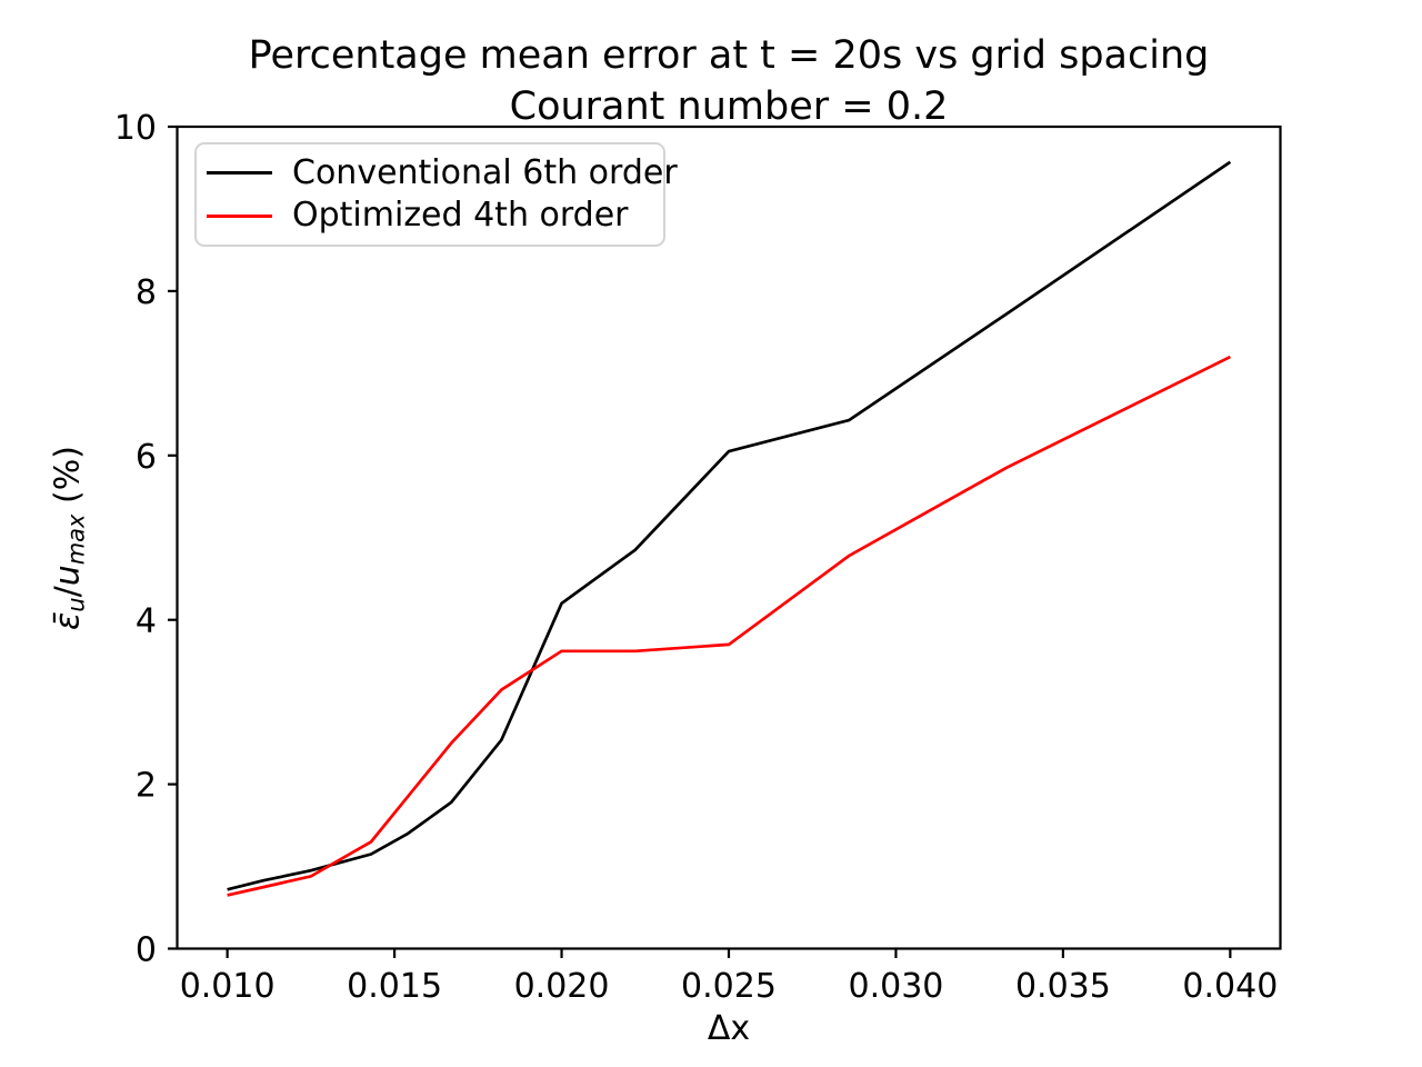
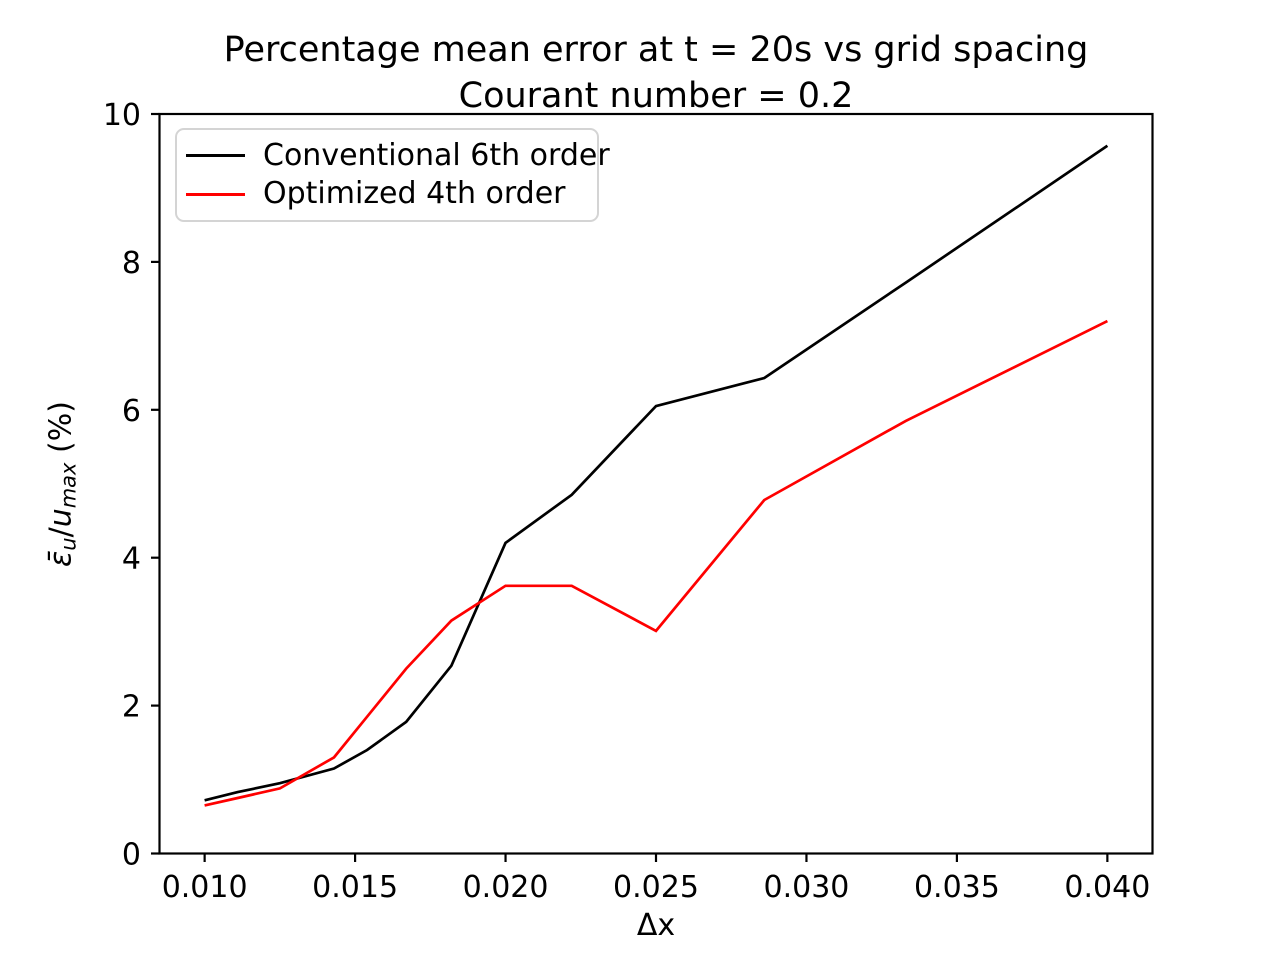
Optimized 4th order/0.025: 3,7 -> 3,0
